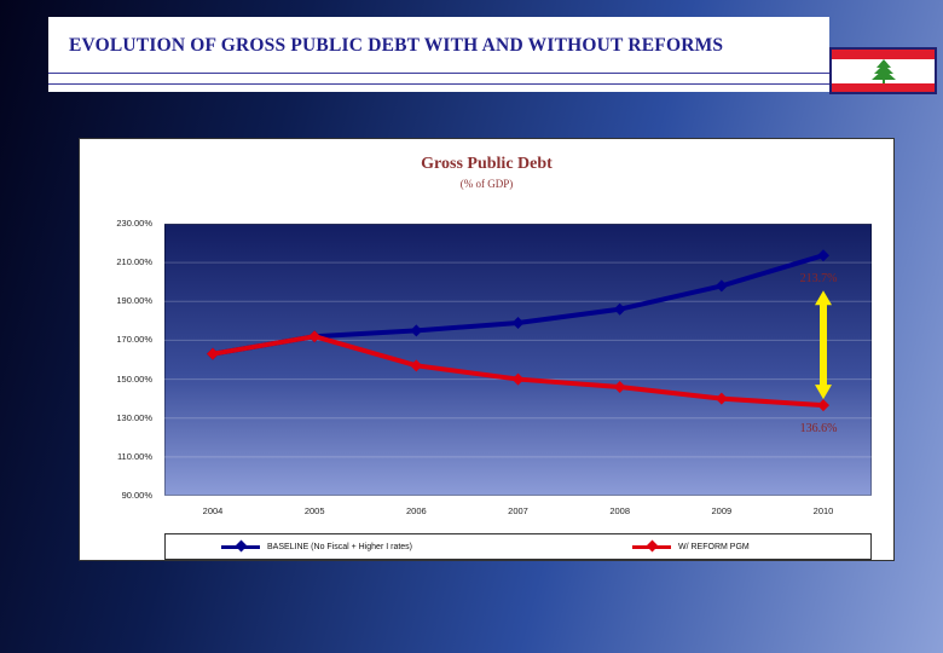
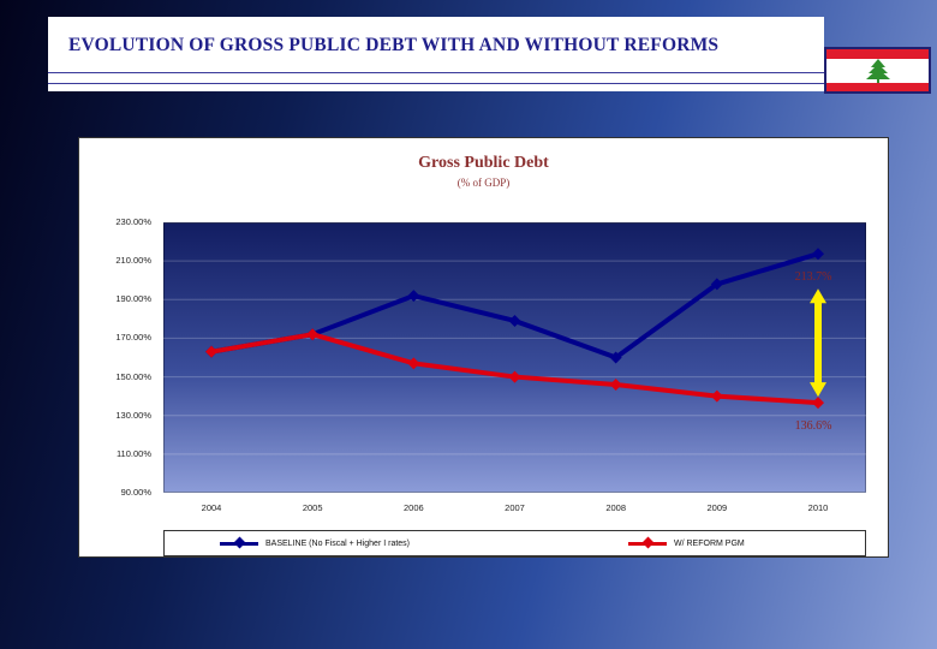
BASELINE (No Fiscal + Higher I rates)/2006: 175% -> 192%
BASELINE (No Fiscal + Higher I rates)/2008: 186% -> 160%
